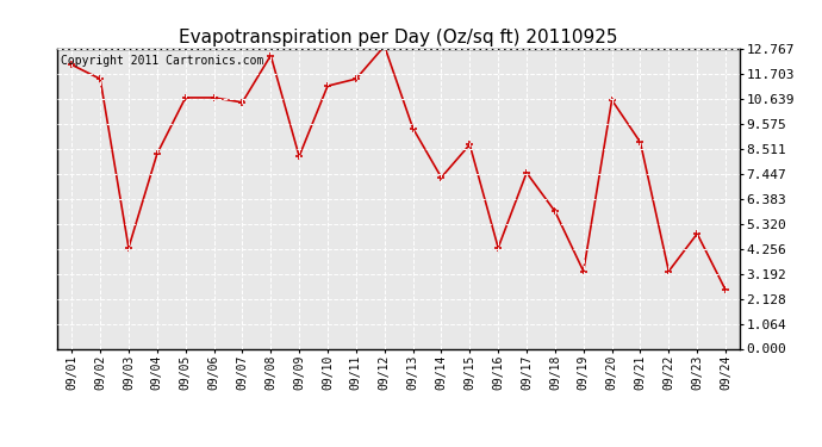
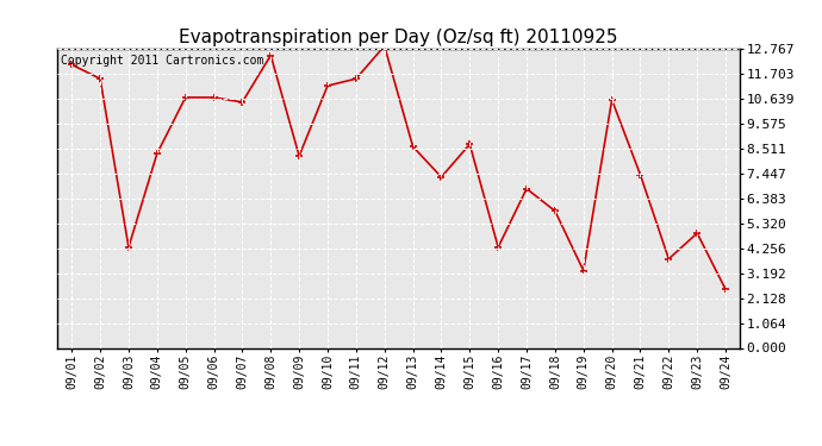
09/13: 9.4 -> 8.6
09/17: 7.5 -> 6.8
09/21: 8.8 -> 7.4
09/22: 3.3 -> 3.8
